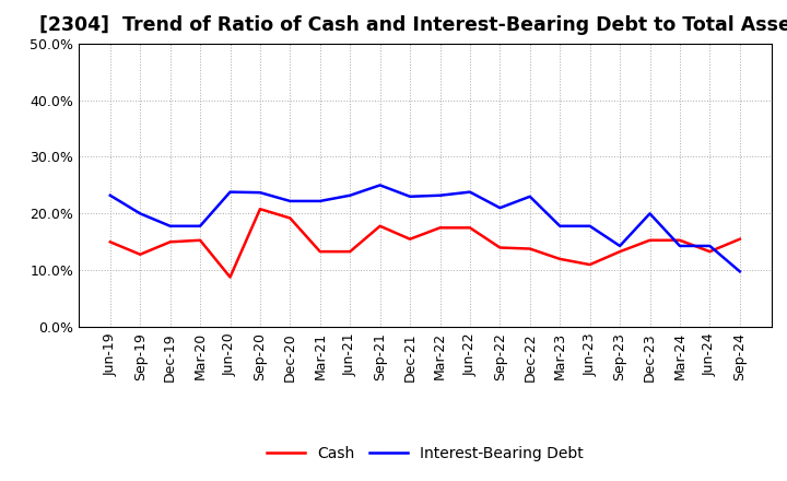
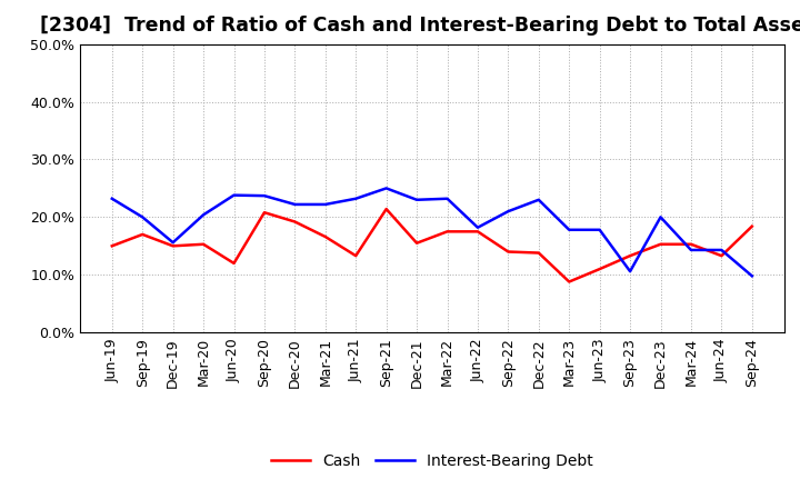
Cash/Sep-19: 12.8% -> 17.0%
Interest-Bearing Debt/Dec-19: 17.8% -> 15.6%
Interest-Bearing Debt/Mar-20: 17.8% -> 20.4%
Cash/Jun-20: 8.8% -> 12.0%
Cash/Mar-21: 13.3% -> 16.6%
Cash/Sep-21: 17.8% -> 21.4%
Interest-Bearing Debt/Jun-22: 23.8% -> 18.2%
Cash/Mar-23: 12.0% -> 8.8%
Interest-Bearing Debt/Sep-23: 14.3% -> 10.6%
Cash/Sep-24: 15.5% -> 18.4%
